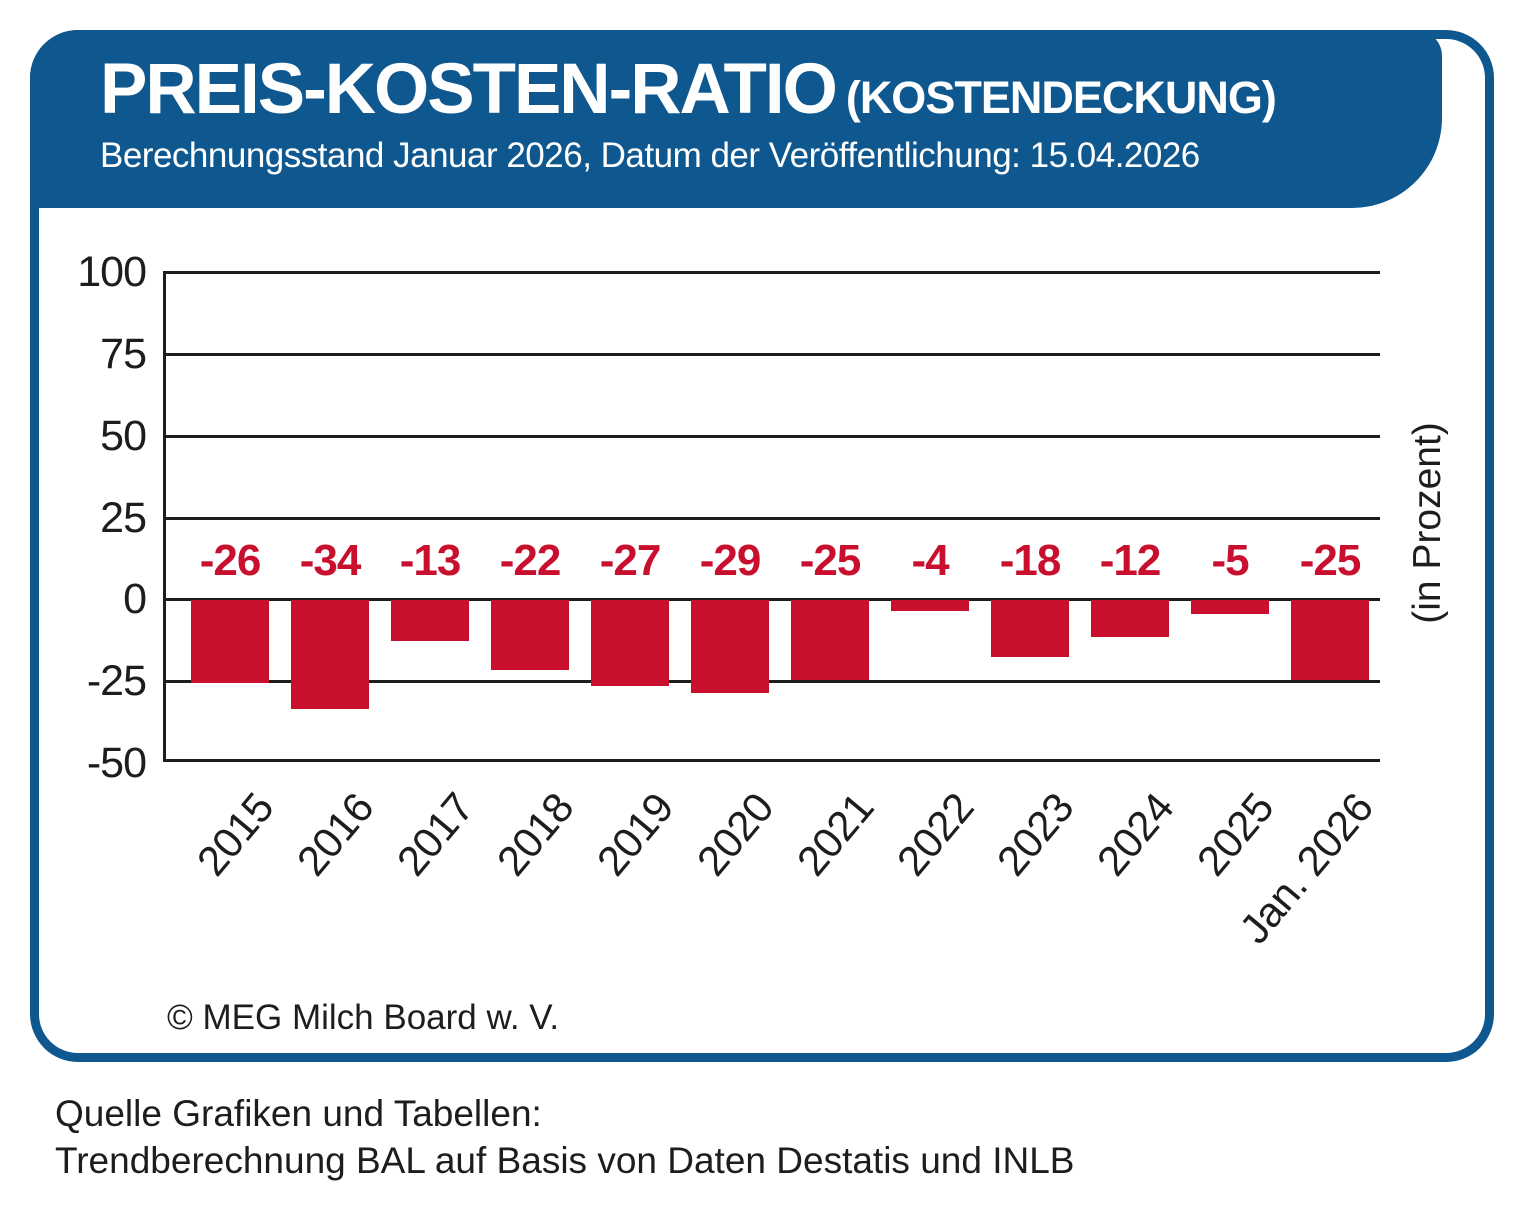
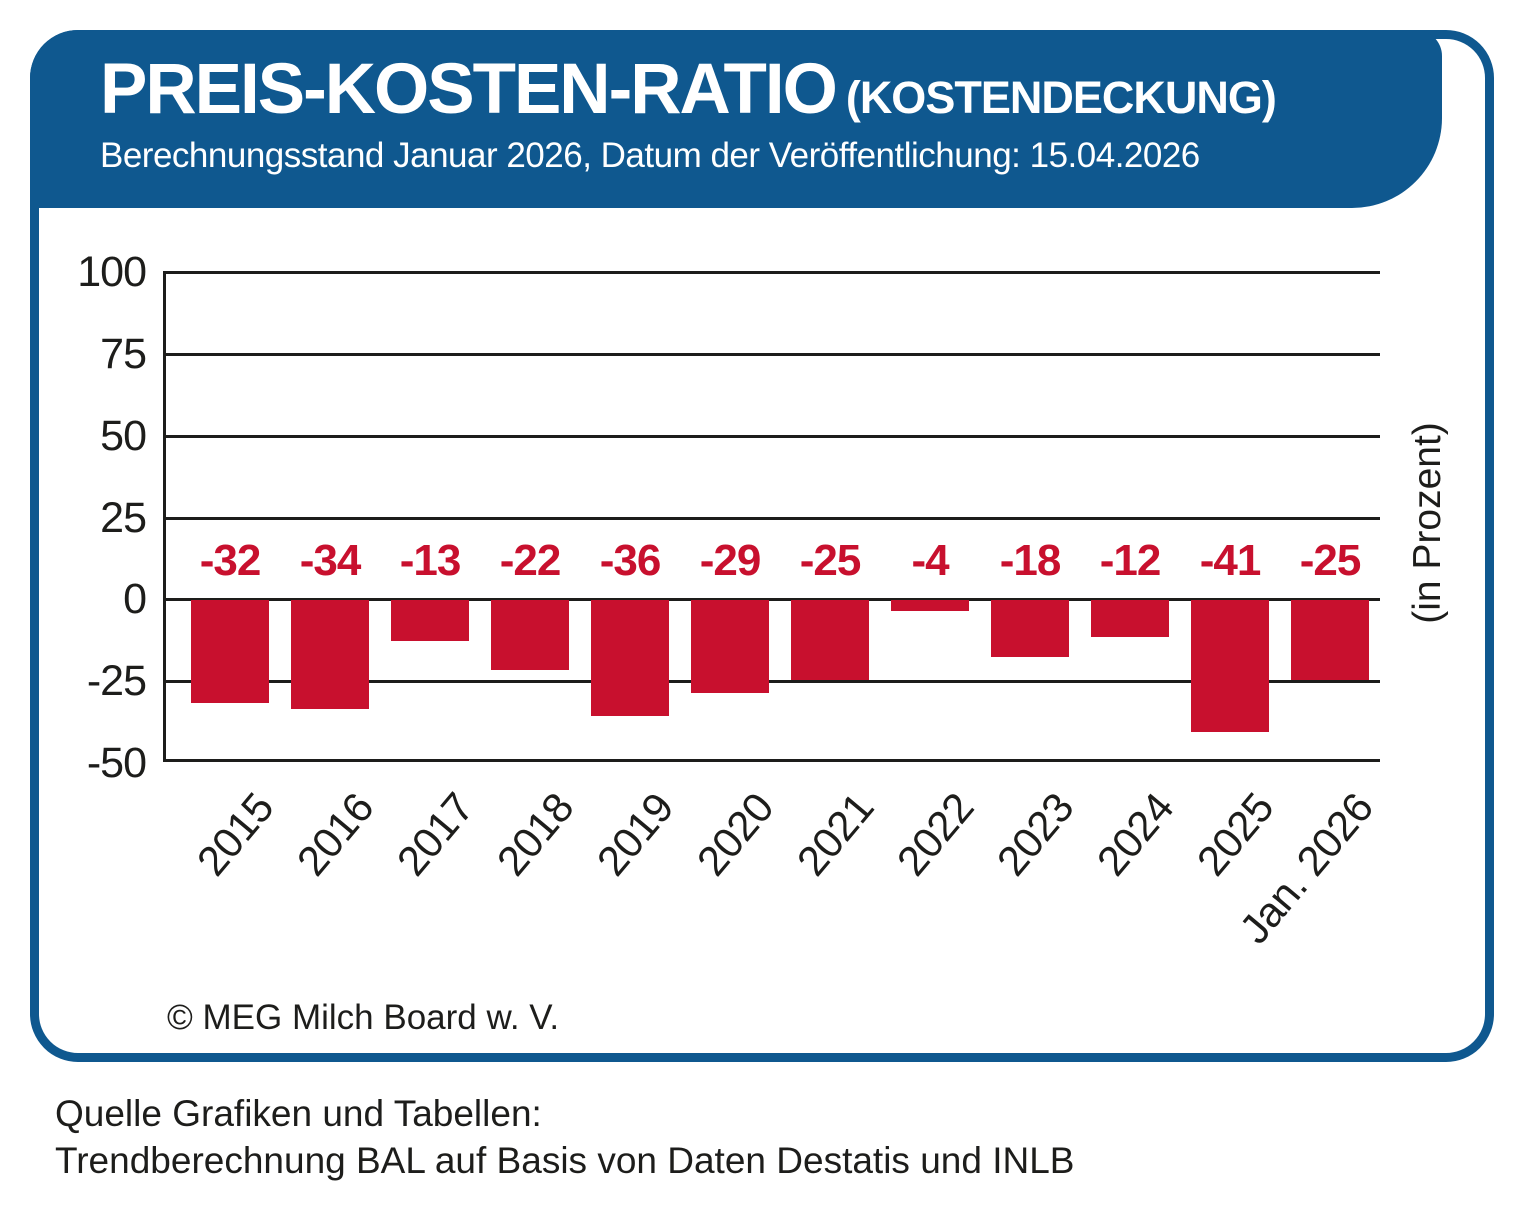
2015: -26 -> -32
2019: -27 -> -36
2025: -5 -> -41
